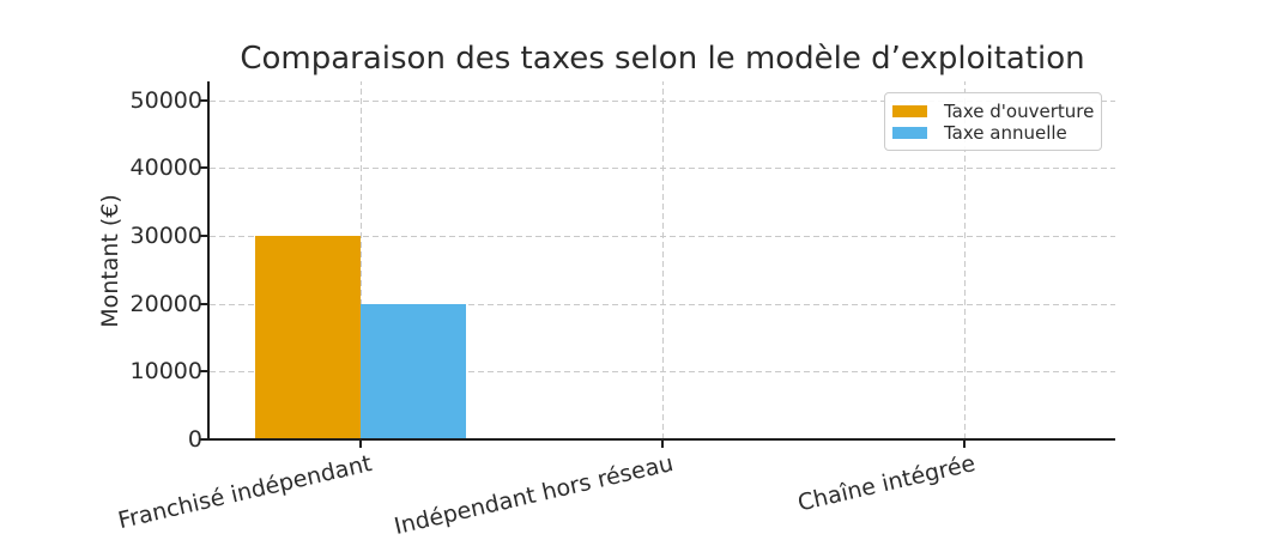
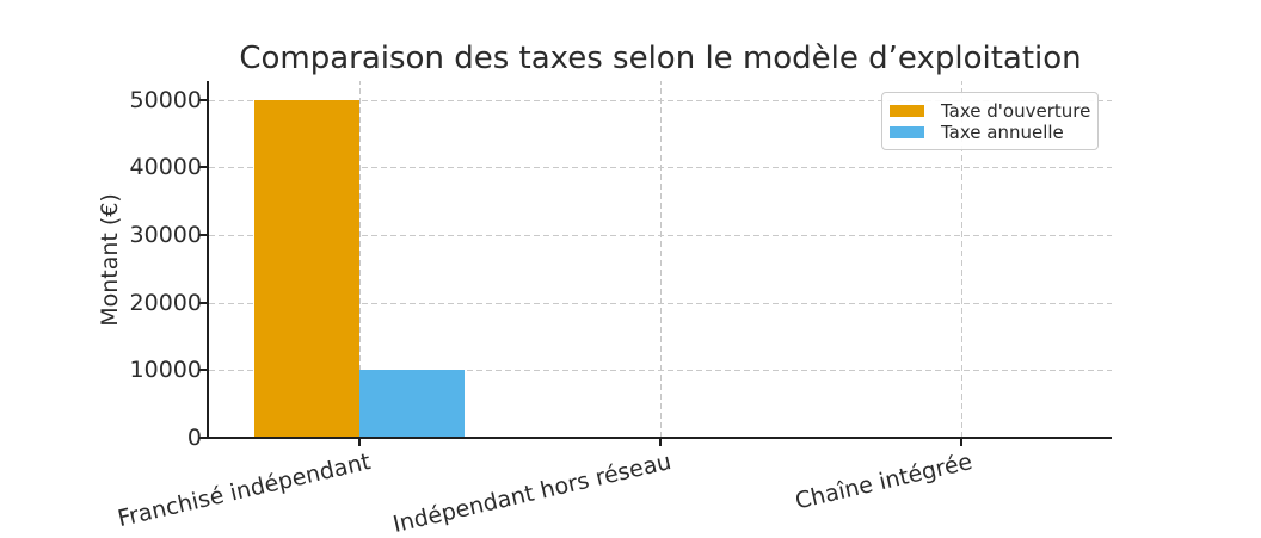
Taxe d'ouverture/Franchisé indépendant: 30000 -> 50000
Taxe annuelle/Franchisé indépendant: 20000 -> 10000
